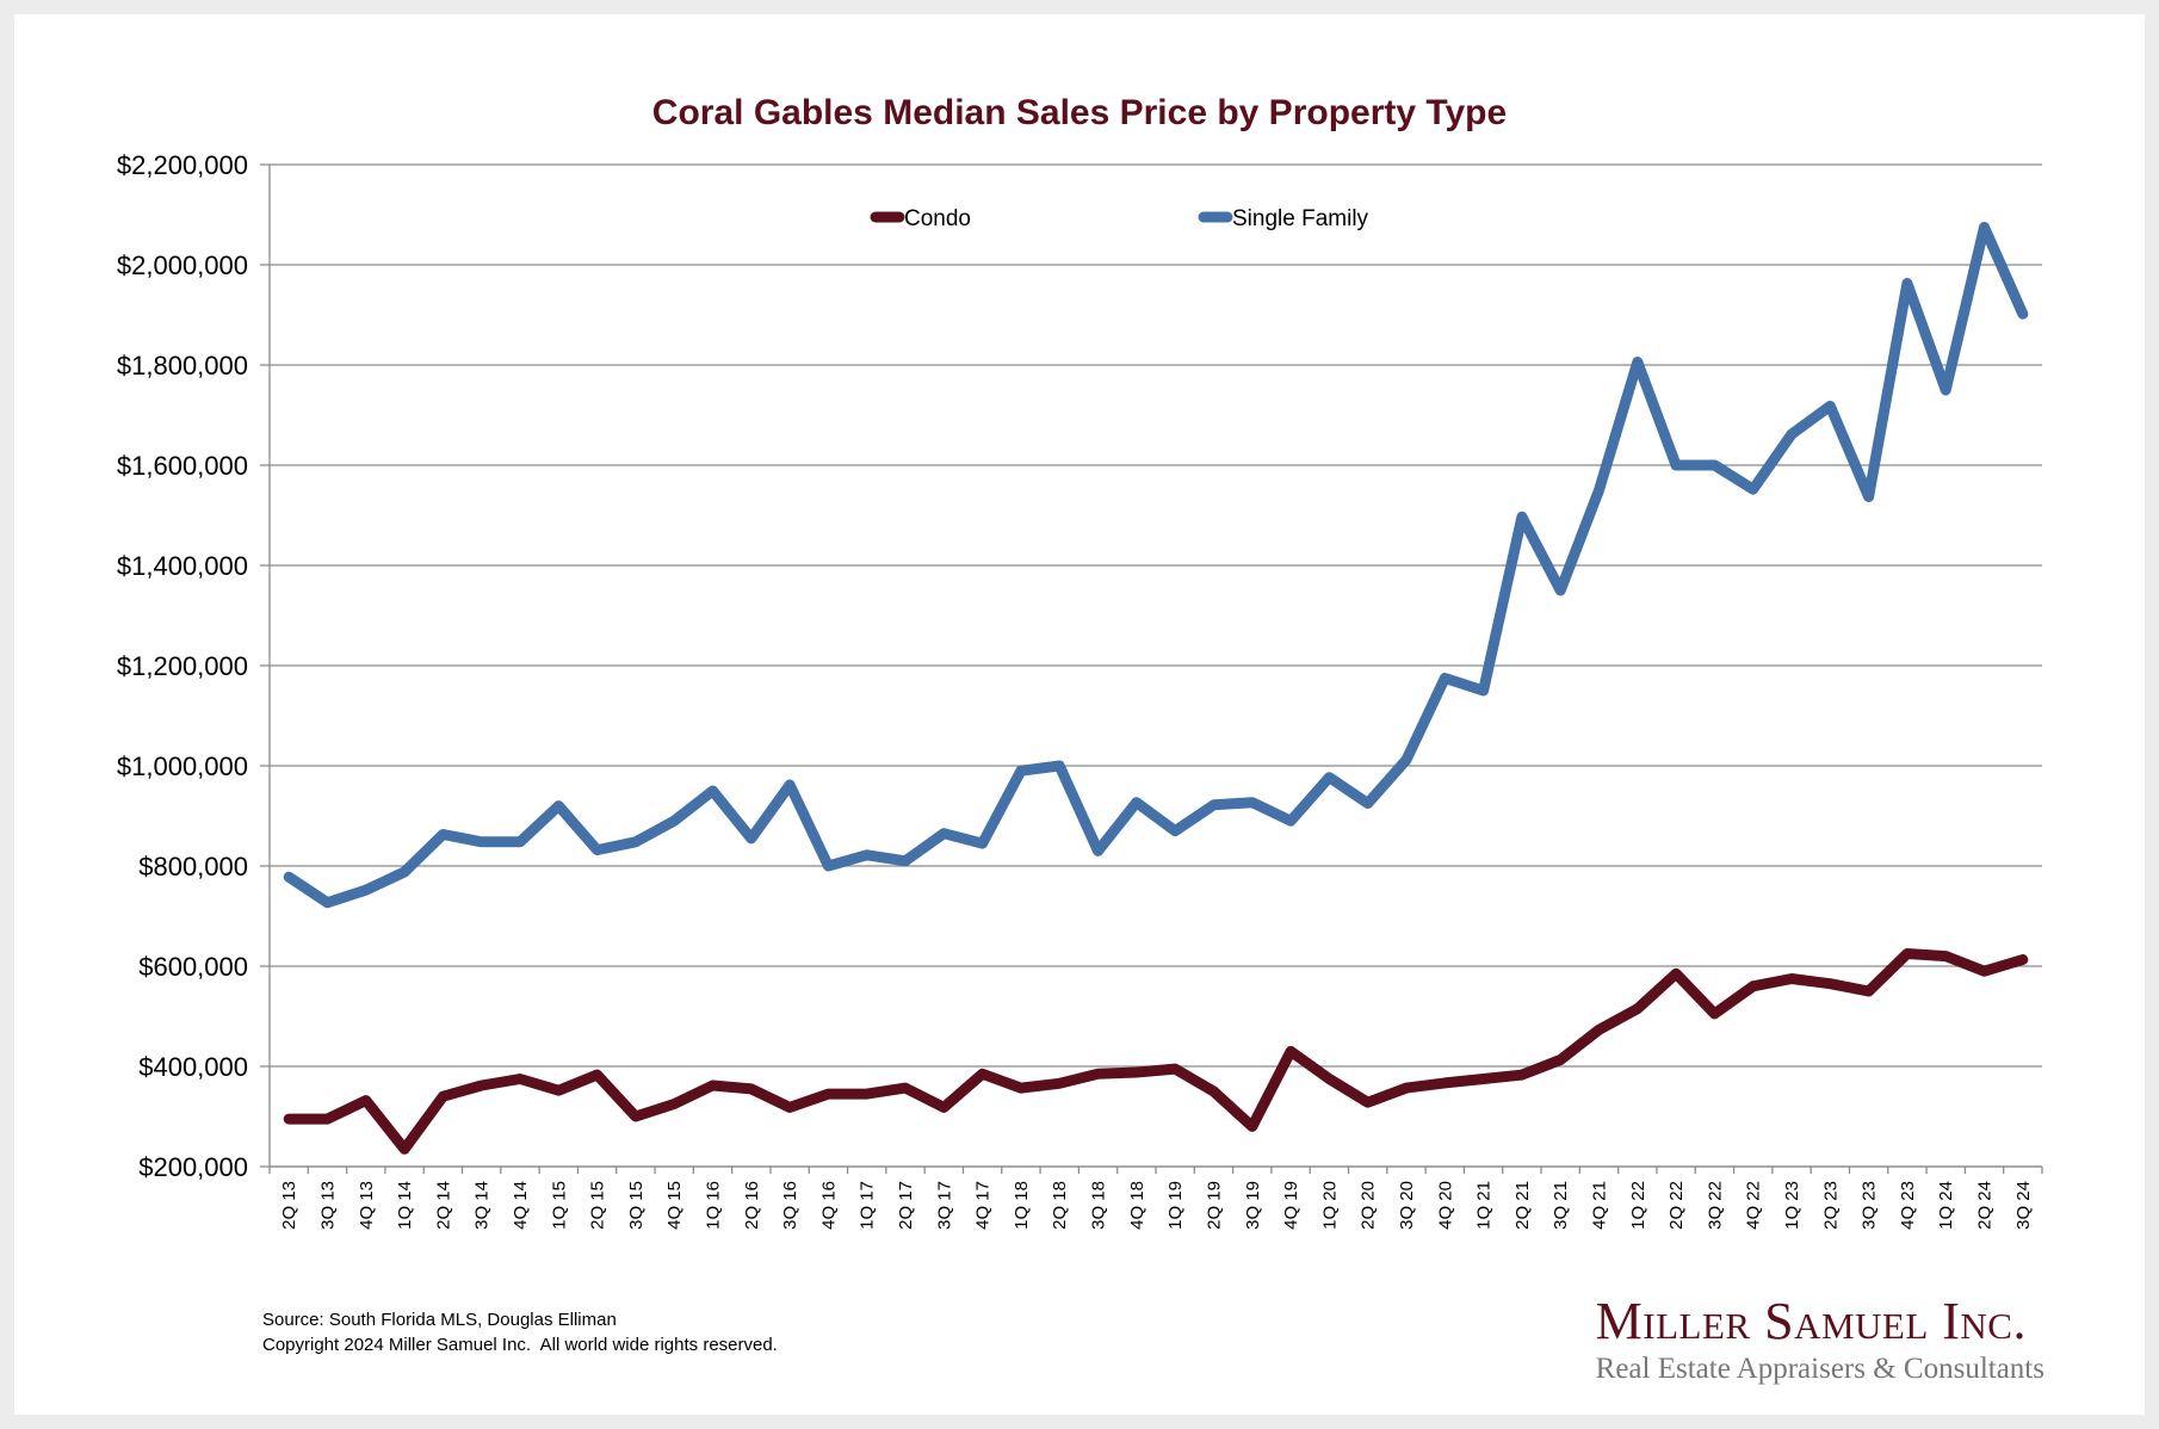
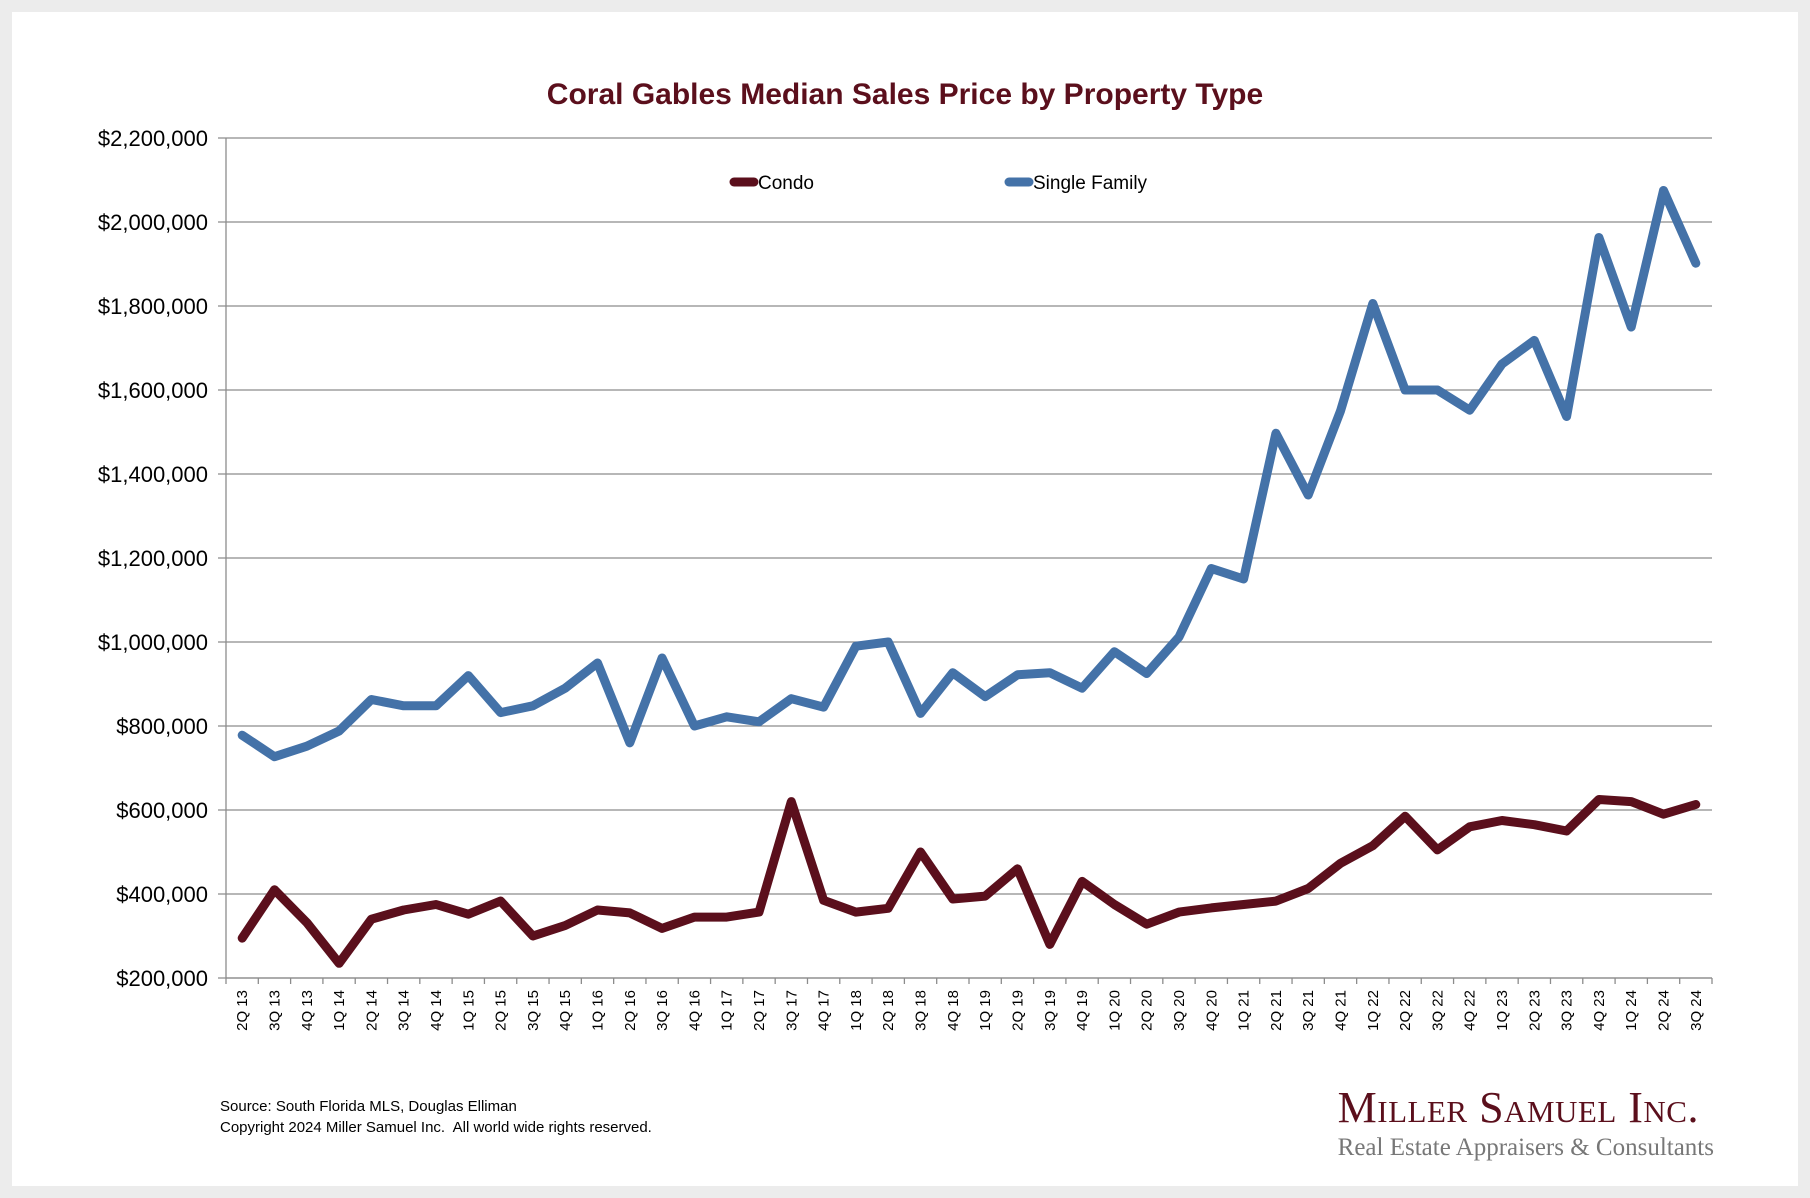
Condo/3Q 13: $300000 -> $410000
Single Family/2Q 16: $860000 -> $760000
Condo/3Q 17: $320000 -> $620000
Condo/3Q 18: $380000 -> $500000
Condo/2Q 19: $350000 -> $460000
